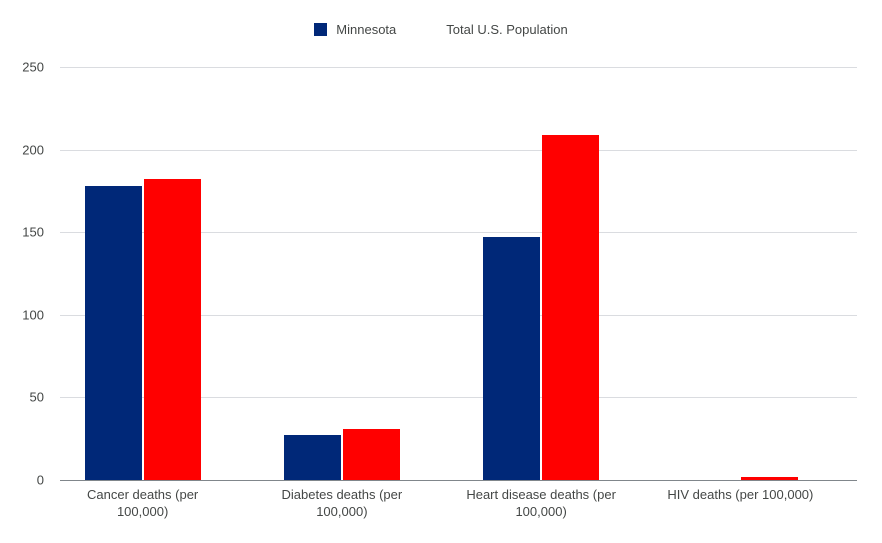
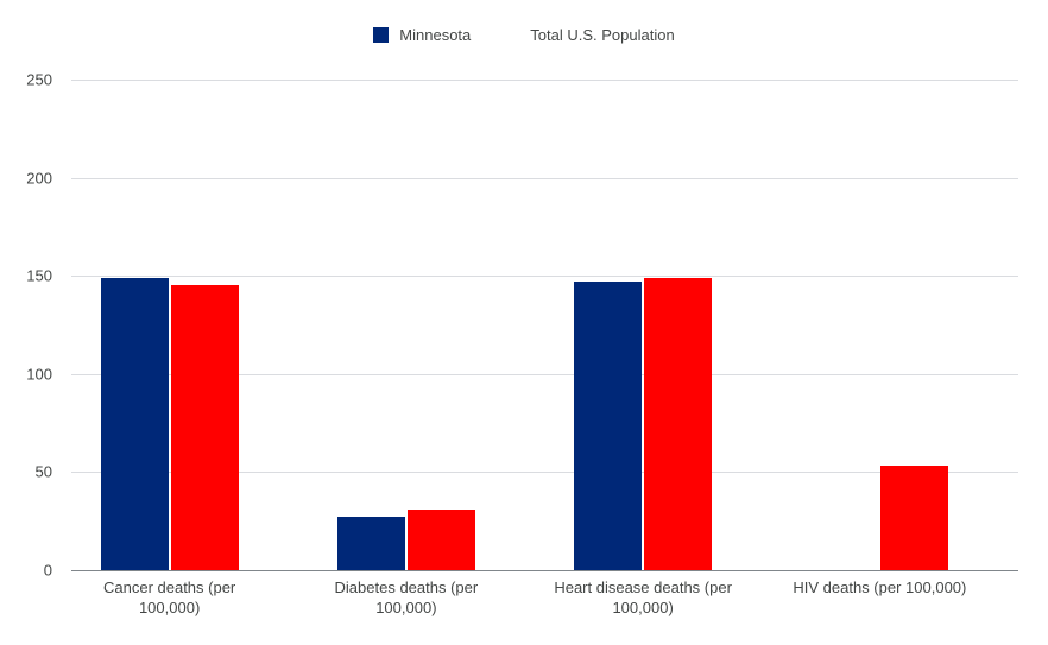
Minnesota/Cancer deaths (per 100,000): 178 -> 149
Total U.S. Population/Cancer deaths (per 100,000): 182 -> 145
Total U.S. Population/Heart disease deaths (per 100,000): 209 -> 149
Total U.S. Population/HIV deaths (per 100,000): 2 -> 53
